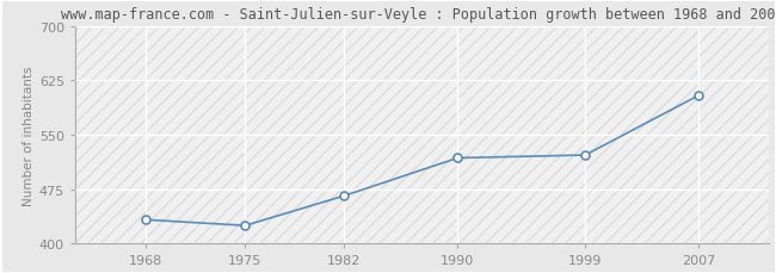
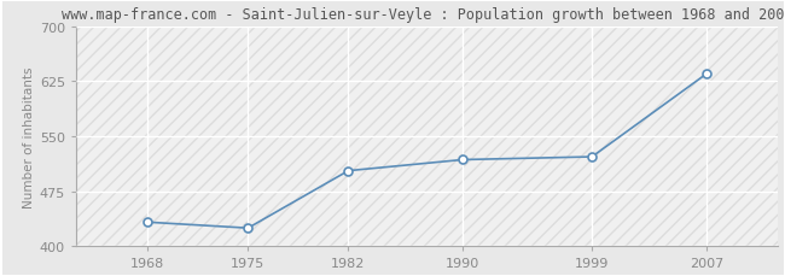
1982: 466 -> 503
2007: 604 -> 635
